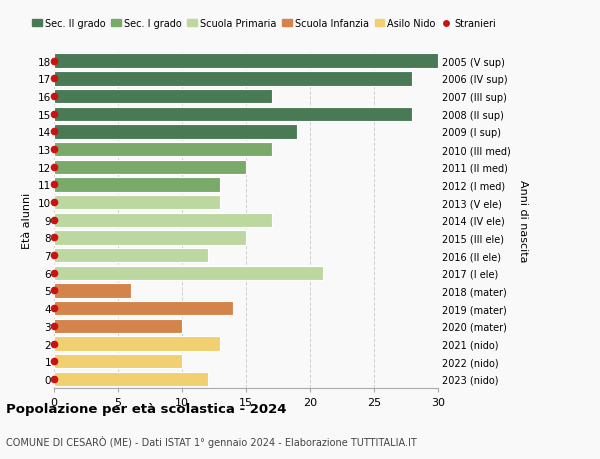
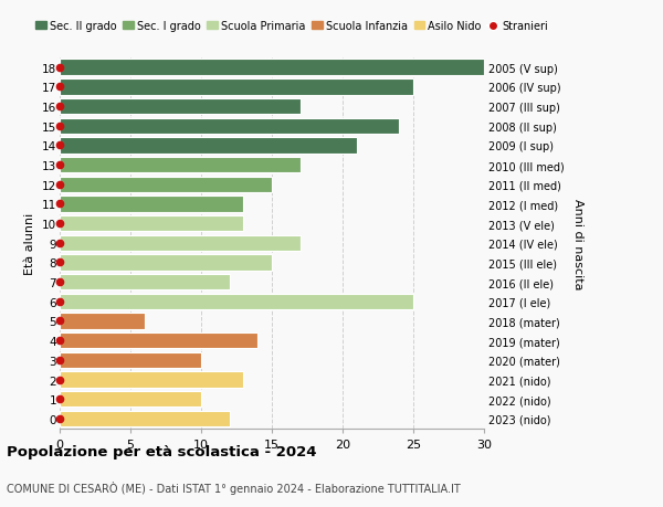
17: 28 -> 25
15: 28 -> 24
14: 19 -> 21
6: 21 -> 25
